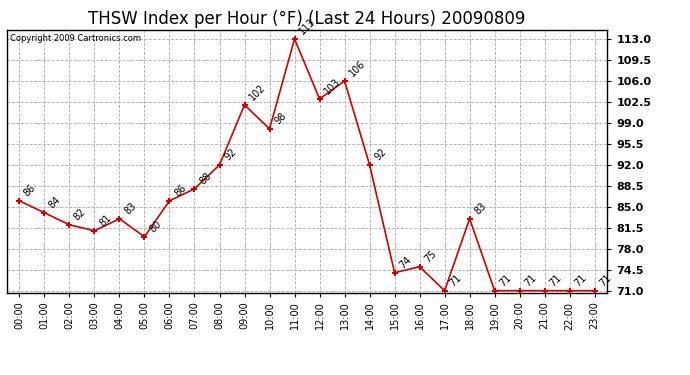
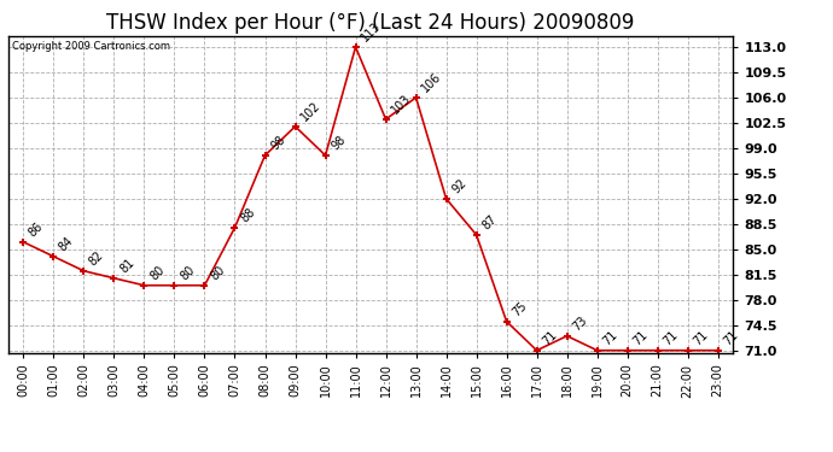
04:00: 83 -> 80
06:00: 86 -> 80
08:00: 92 -> 98
15:00: 74 -> 87
18:00: 83 -> 73
